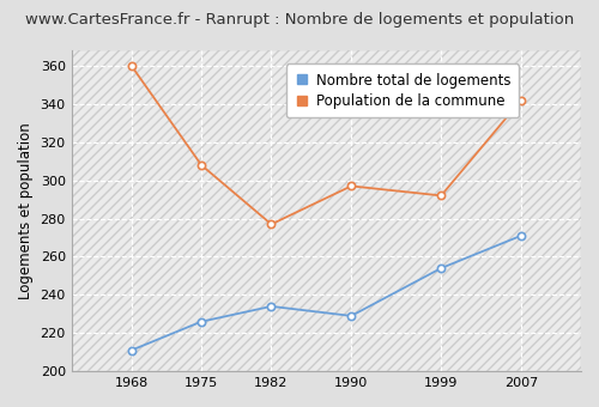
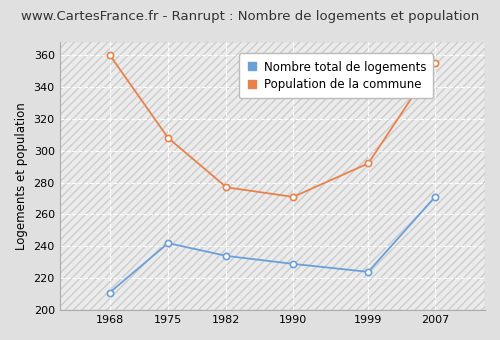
Nombre total de logements/1975: 226 -> 242
Population de la commune/1990: 297 -> 271
Nombre total de logements/1999: 254 -> 224
Population de la commune/2007: 342 -> 355
